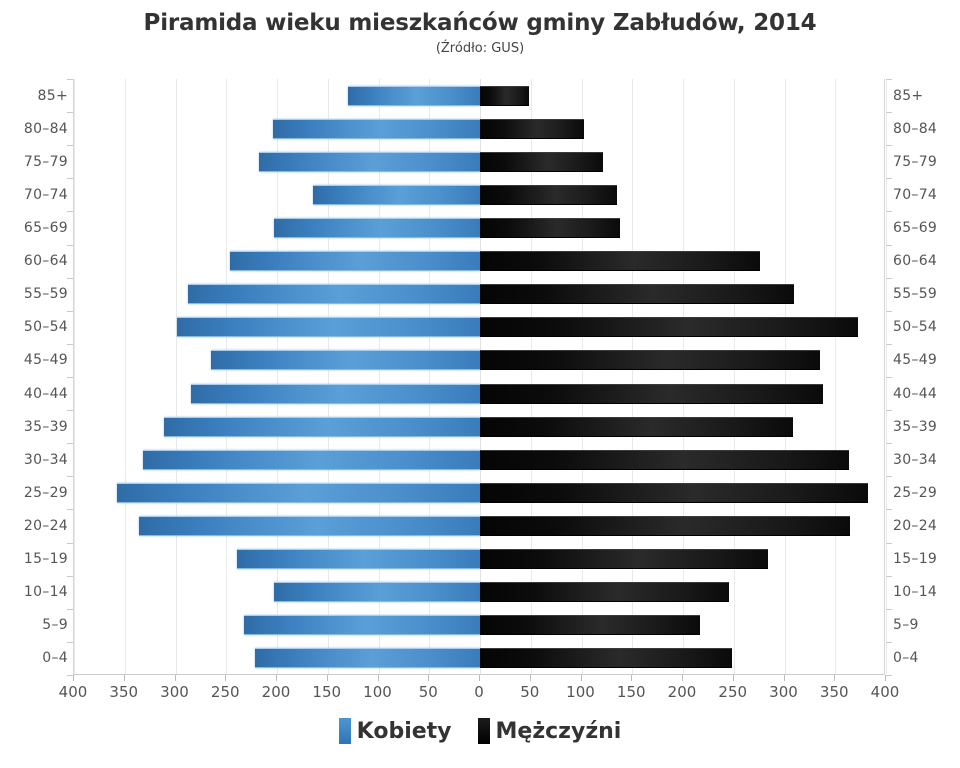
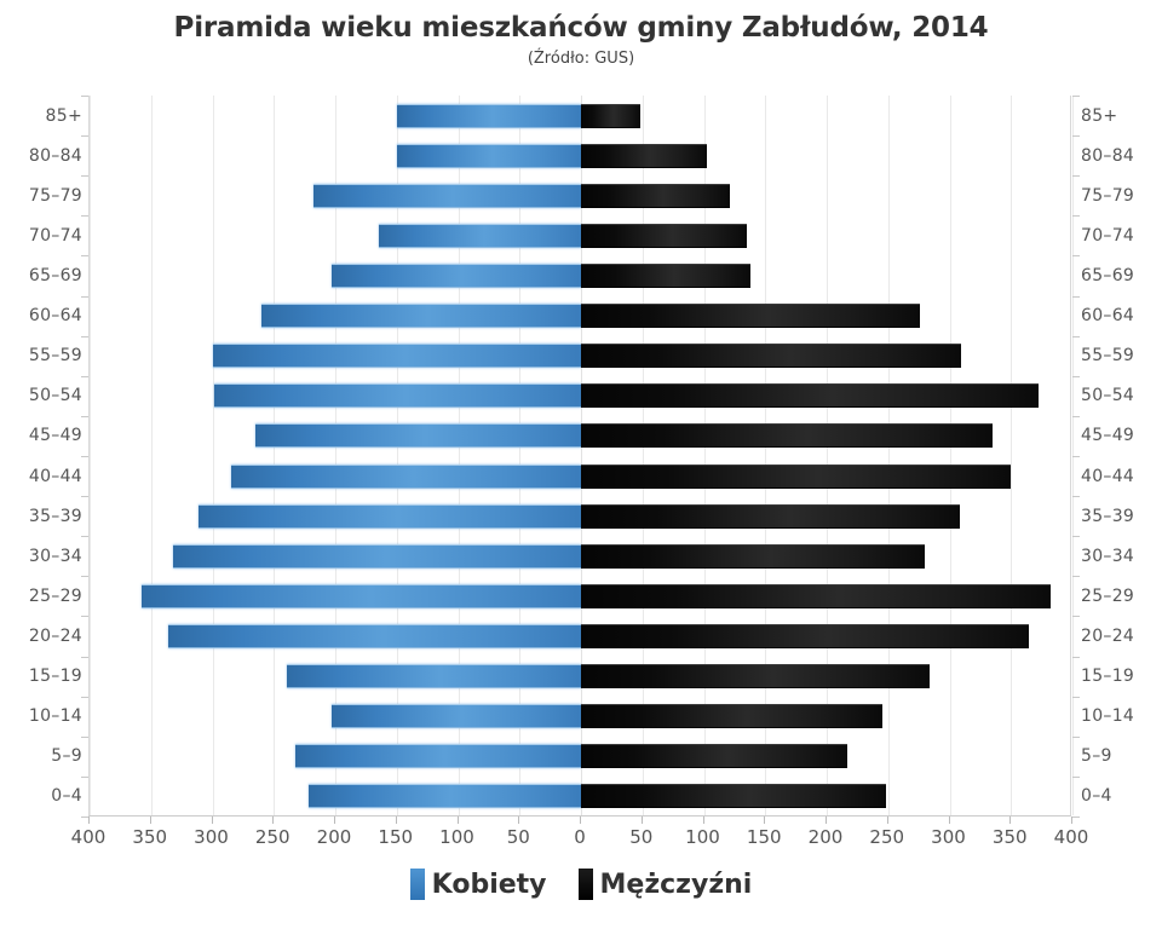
Kobiety/85+: 130 -> 150
Kobiety/80–84: 200 -> 150
Kobiety/60–64: 250 -> 260
Kobiety/55–59: 290 -> 300
Mężczyźni/40–44: 340 -> 350
Mężczyźni/30–34: 360 -> 280
